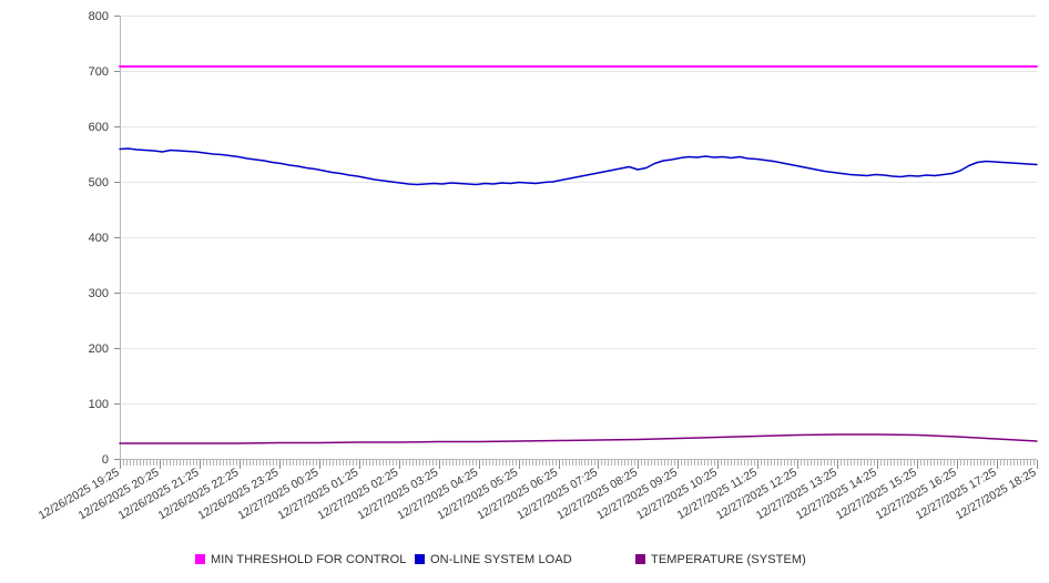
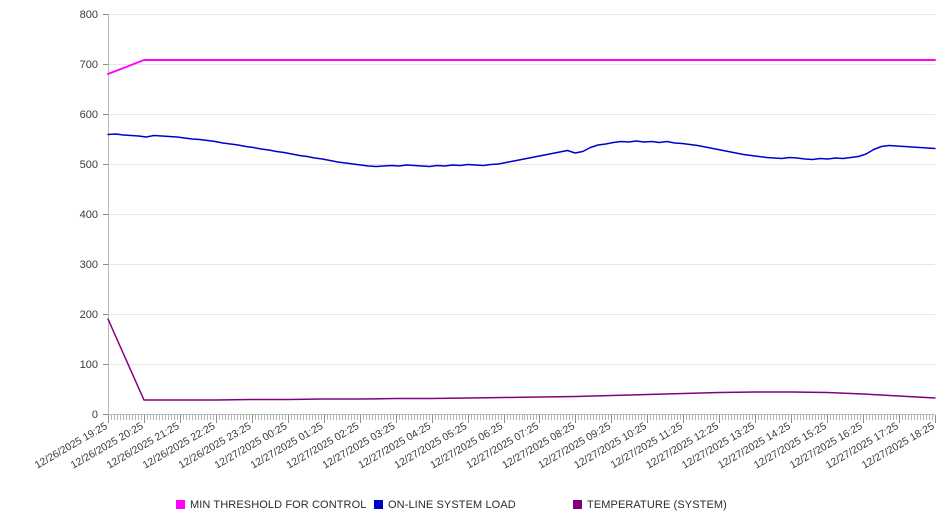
MIN THRESHOLD FOR CONTROL/12/26/2025 19:25: 710 -> 680
TEMPERATURE (SYSTEM)/12/26/2025 19:25: 30 -> 190
